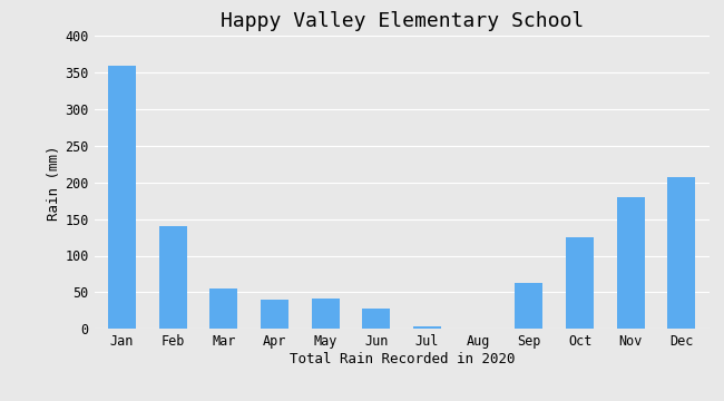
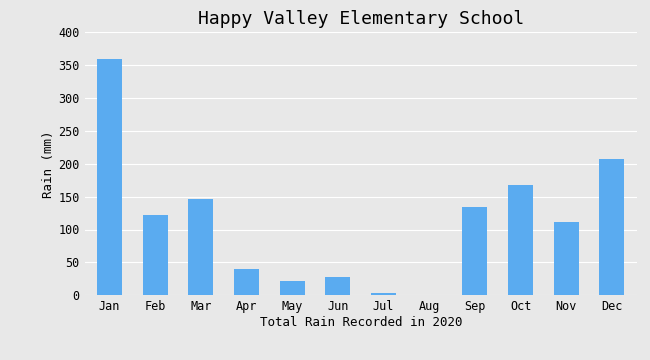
Feb: 140 -> 122
Mar: 55 -> 146
May: 42 -> 22
Sep: 62 -> 134
Oct: 125 -> 168
Nov: 180 -> 112
